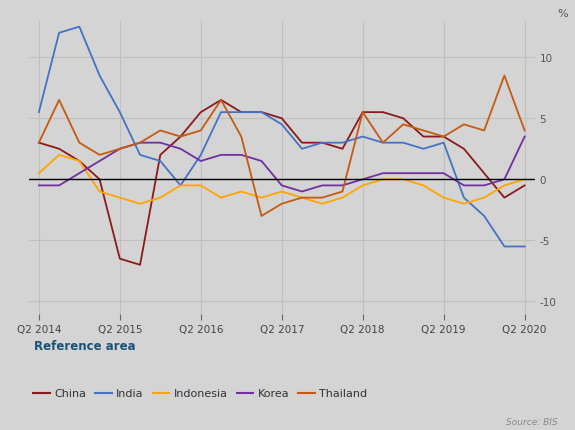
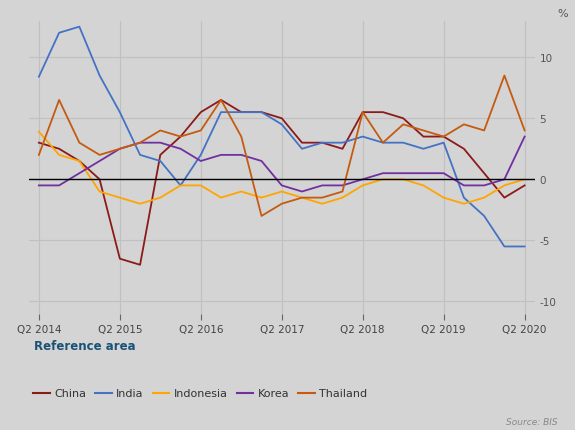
India/Q2 2014: 5.5 -> 8.4
Indonesia/Q2 2014: 0.5 -> 3.9
Thailand/Q2 2014: 3.0 -> 2.0
